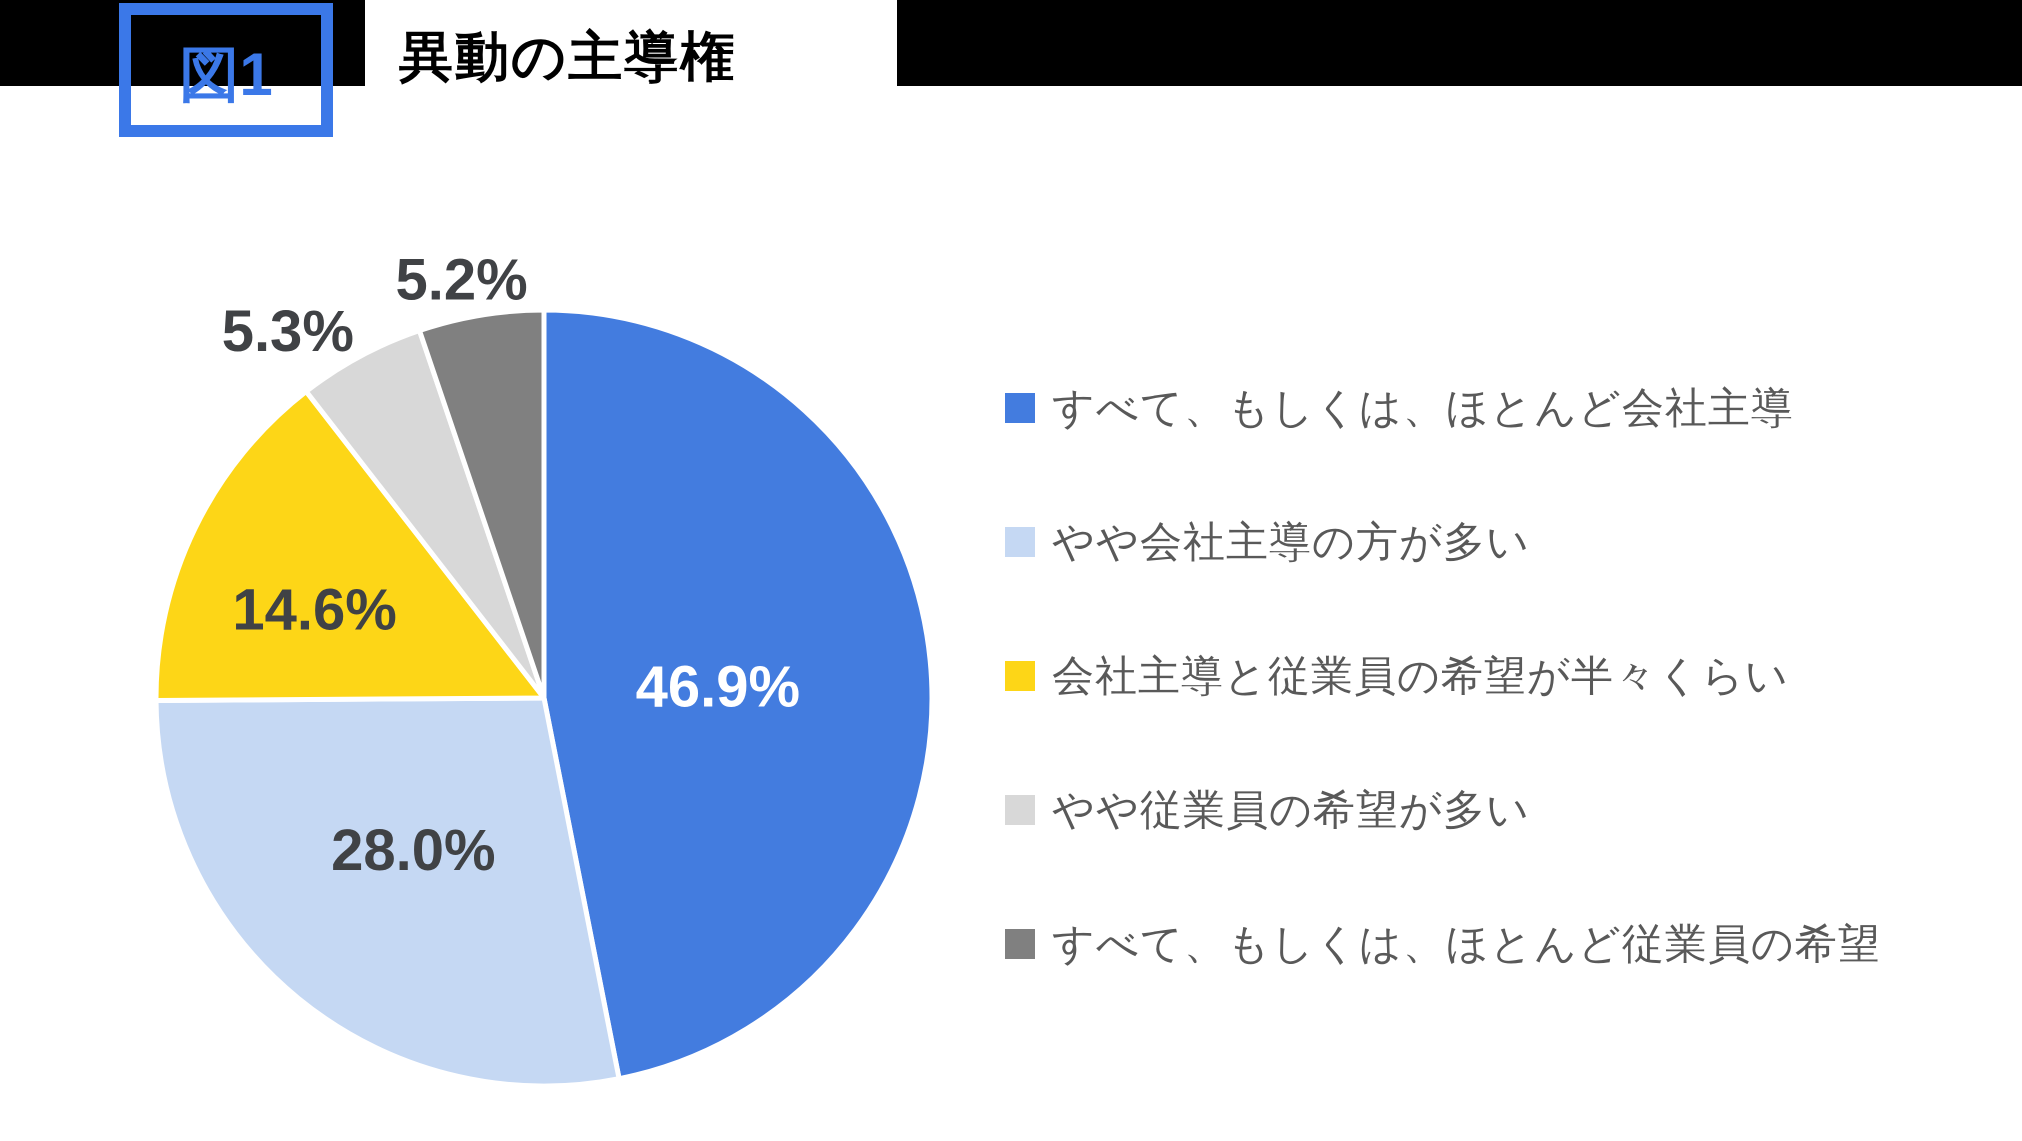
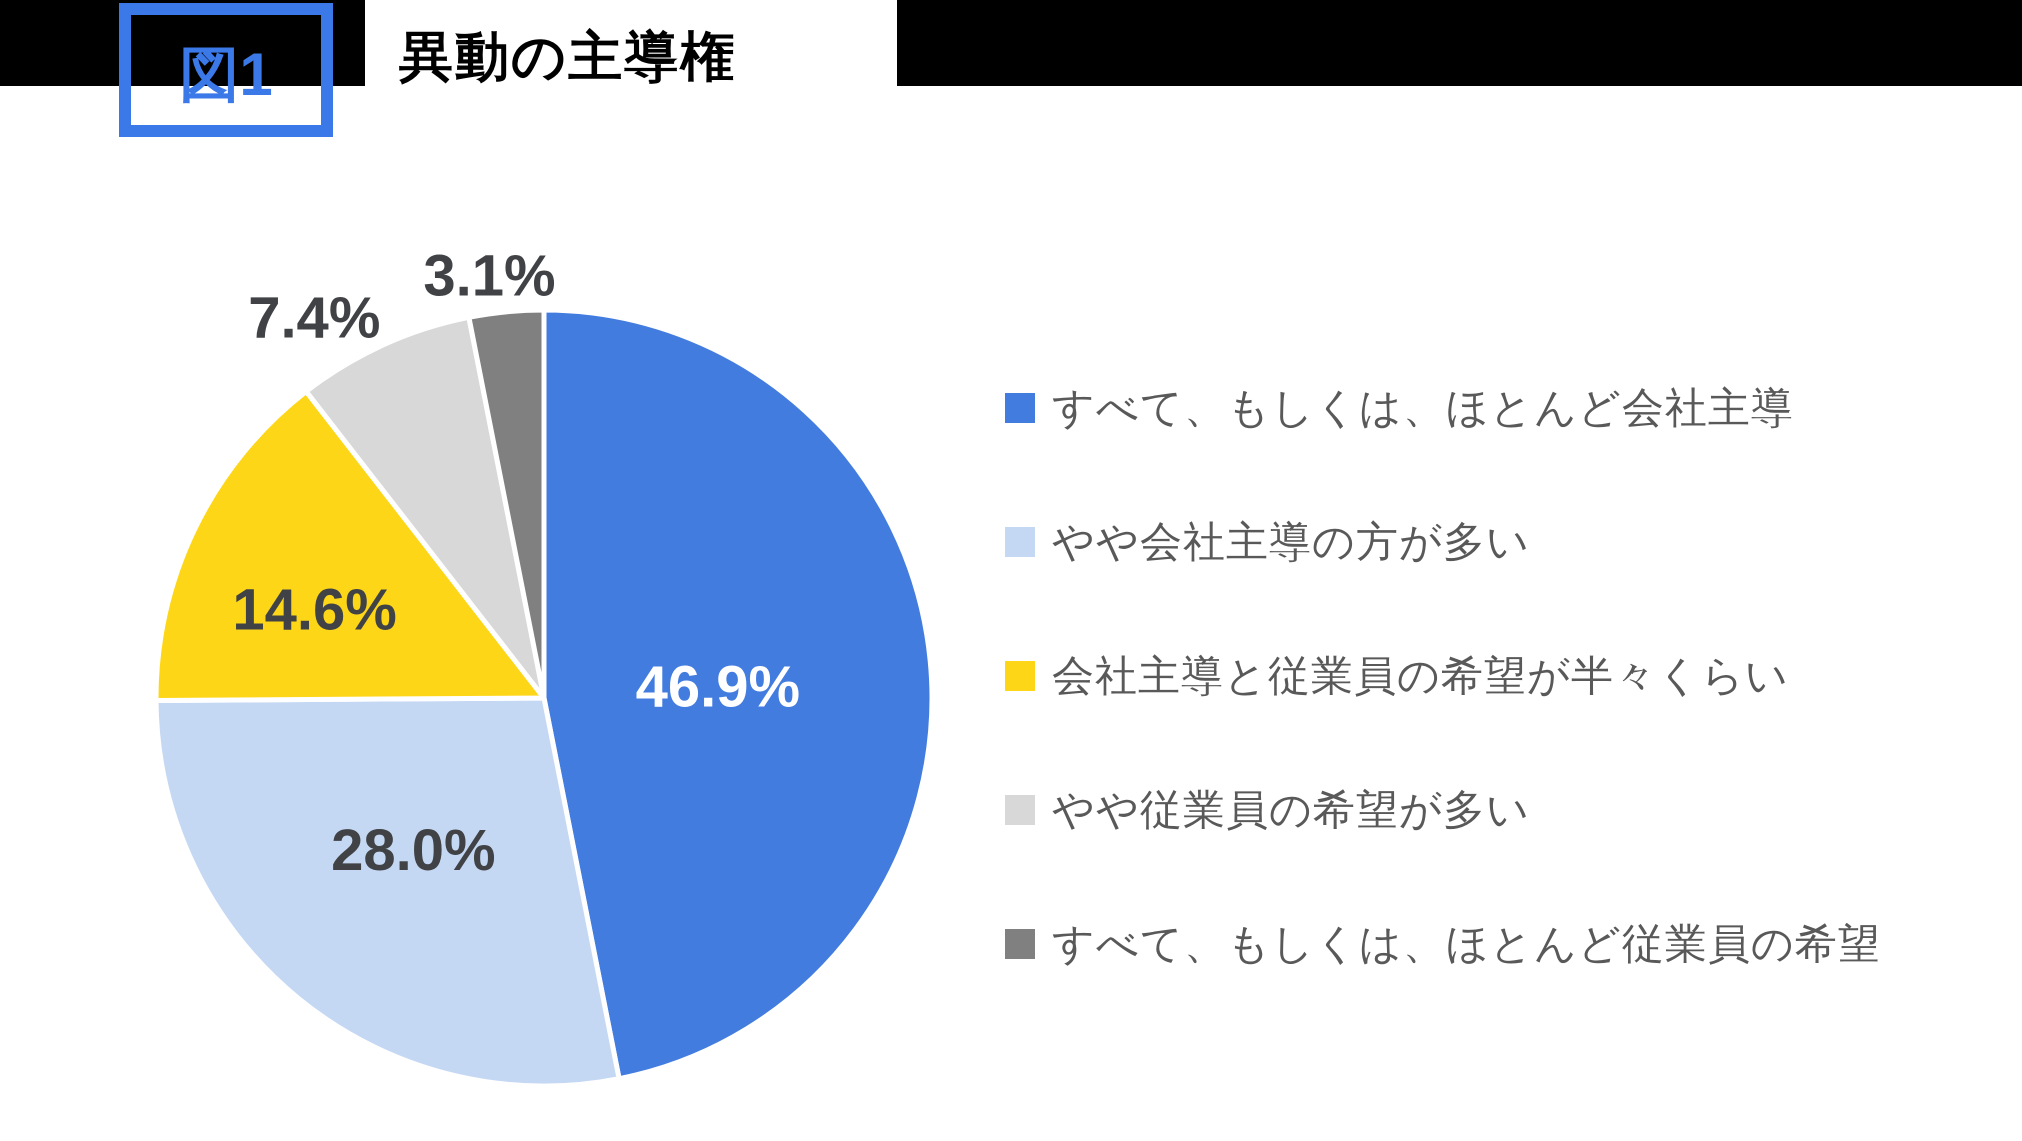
やや従業員の希望が多い: 5.3% -> 7.4%
すべて、もしくは、ほとんど従業員の希望: 5.2% -> 3.1%
